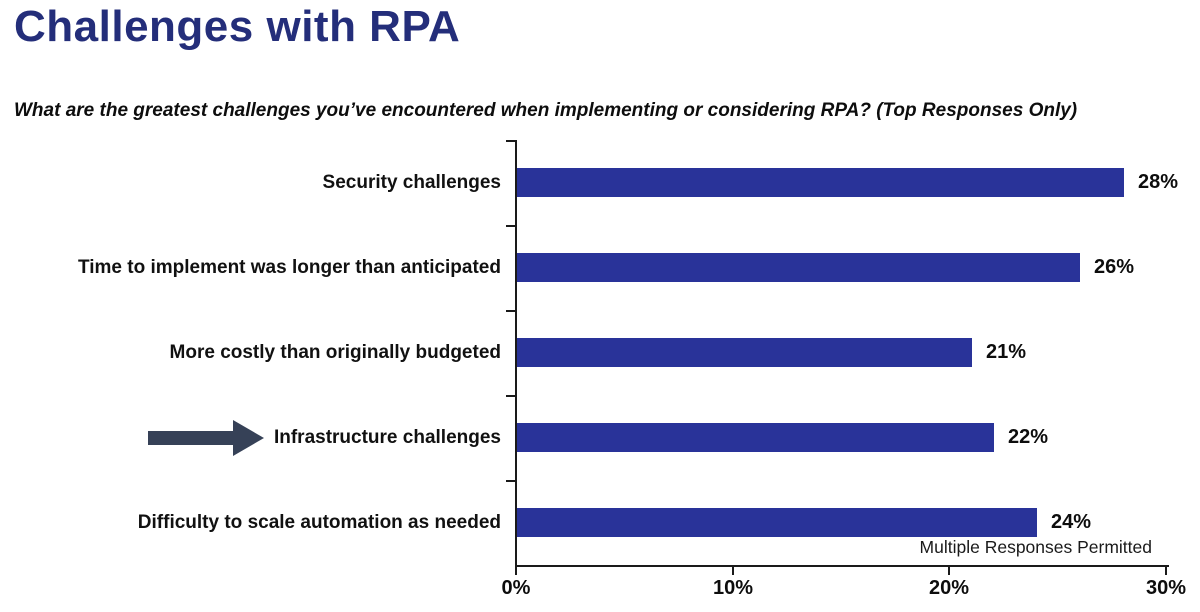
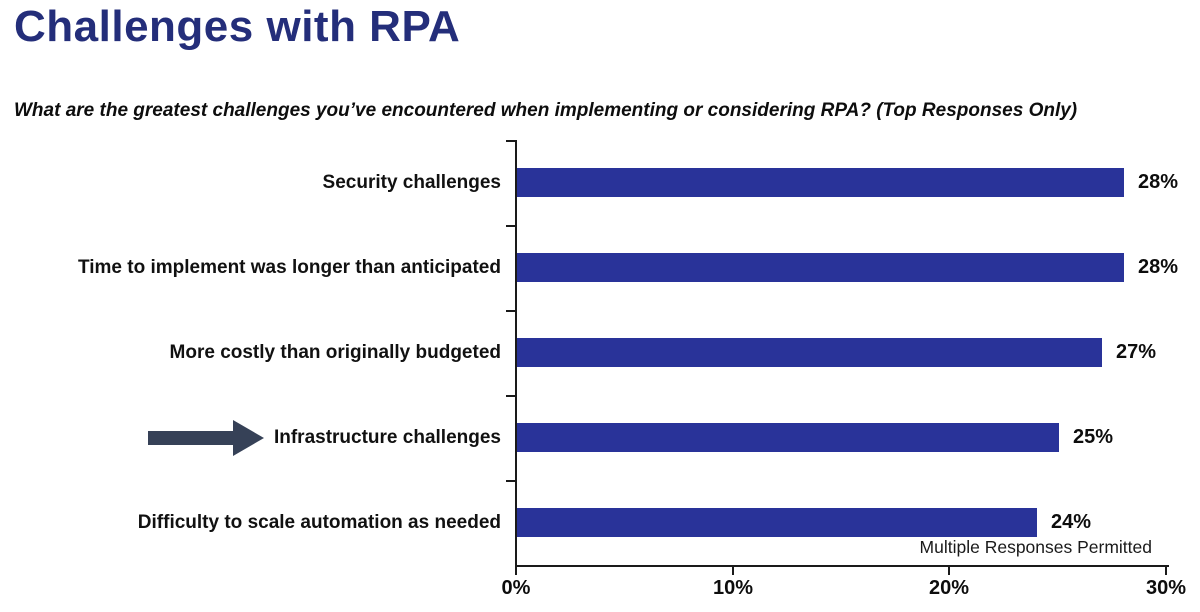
Time to implement was longer than anticipated: 26% -> 28%
More costly than originally budgeted: 21% -> 27%
Infrastructure challenges: 22% -> 25%
